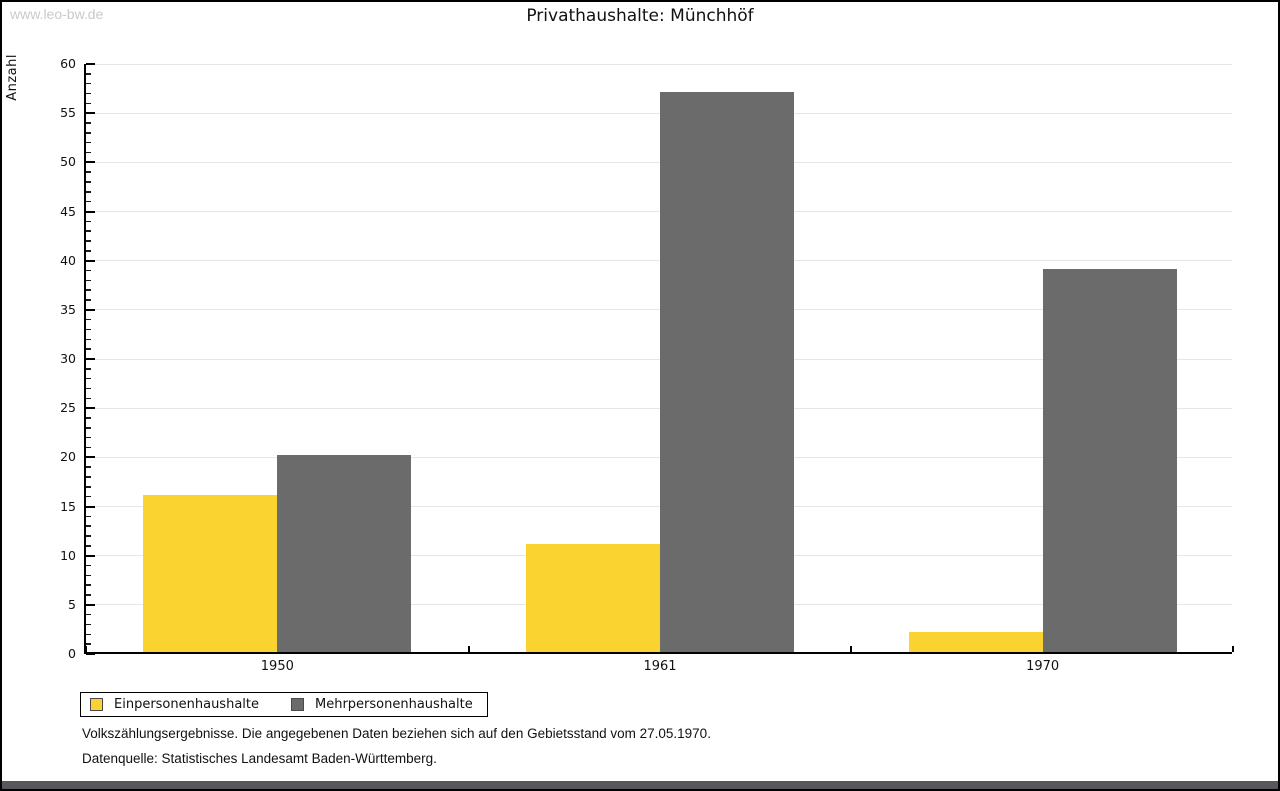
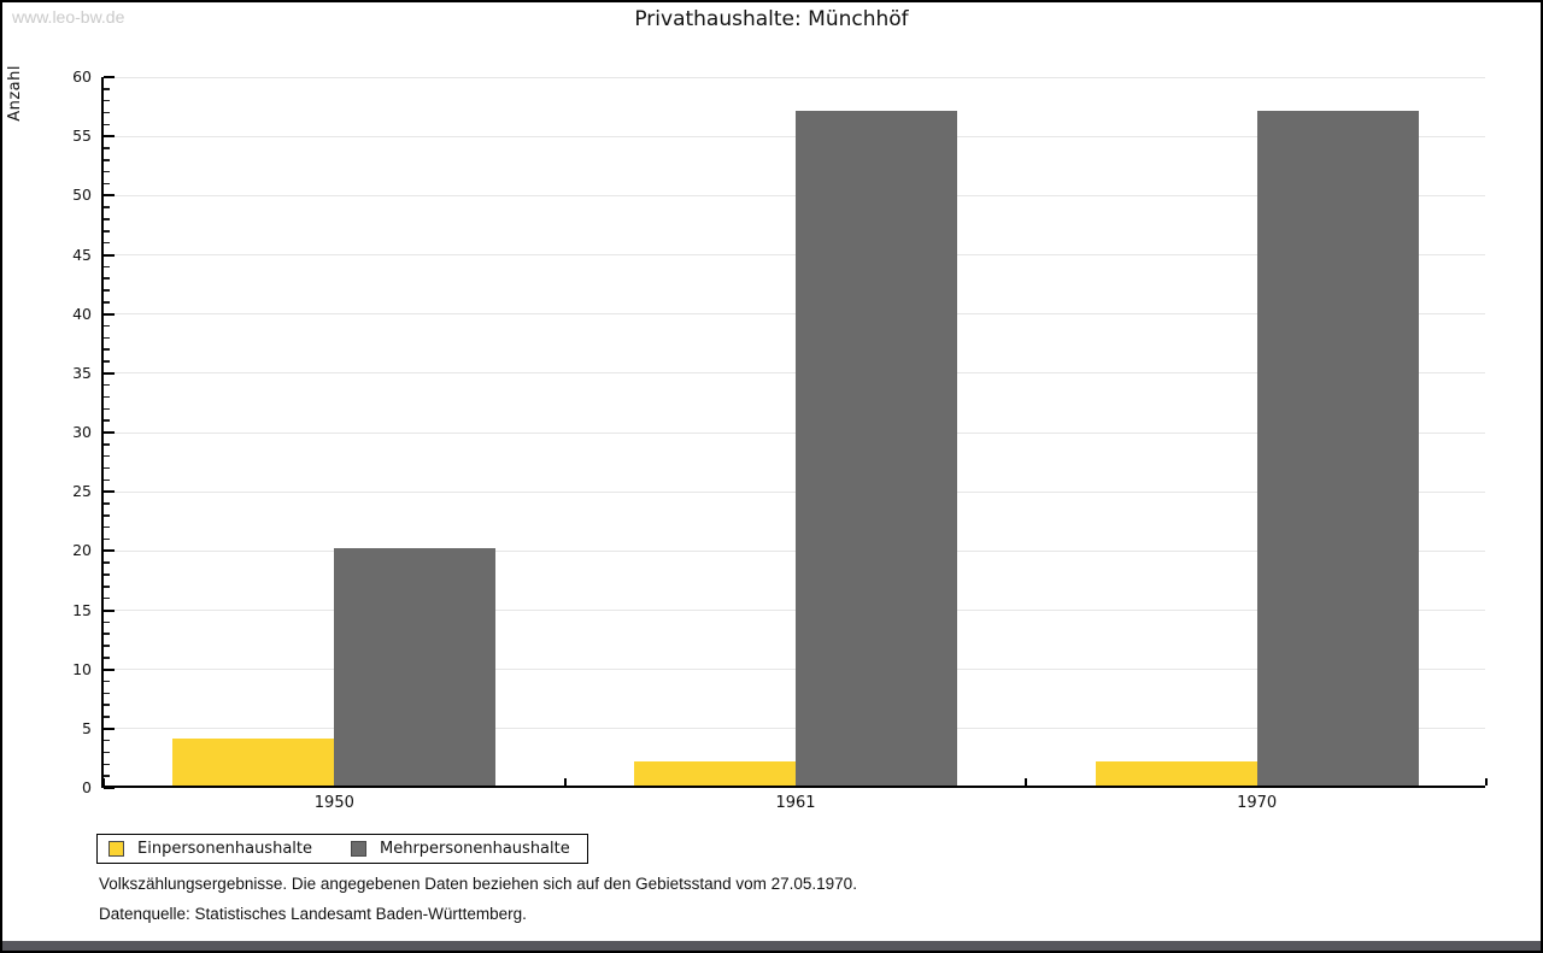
Einpersonenhaushalte/1950: 16 -> 4
Einpersonenhaushalte/1961: 11 -> 2
Mehrpersonenhaushalte/1970: 39 -> 57
